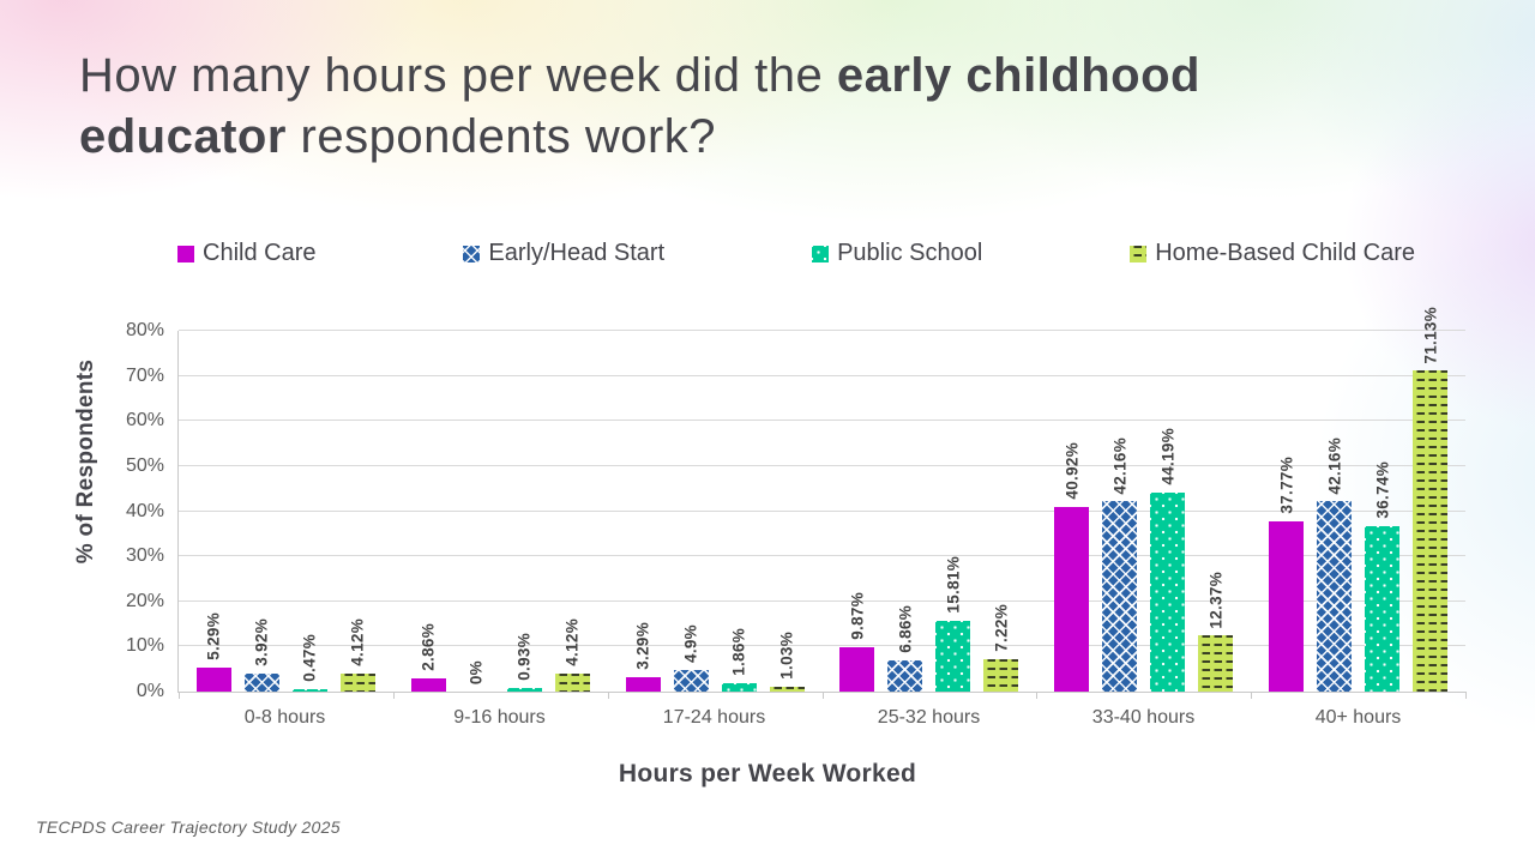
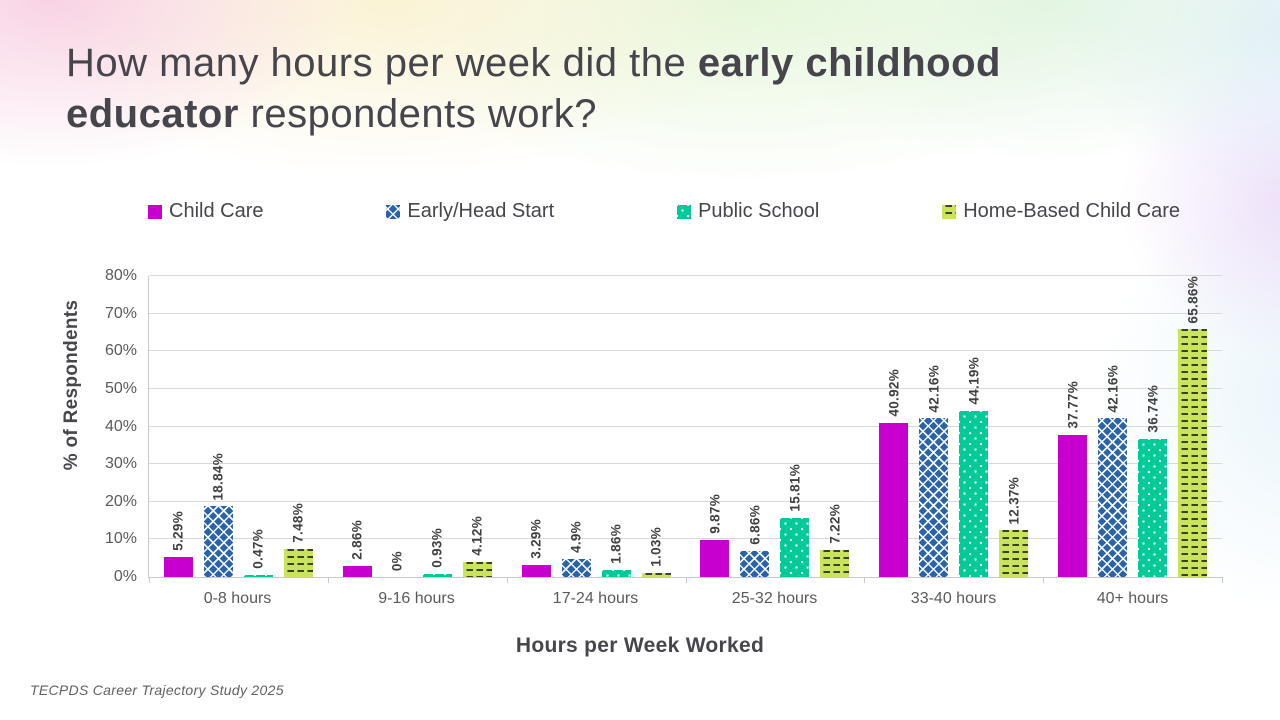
Early/Head Start/0-8 hours: 3.92% -> 18.84%
Home-Based Child Care/0-8 hours: 4.12% -> 7.48%
Home-Based Child Care/40+ hours: 71.13% -> 65.86%
